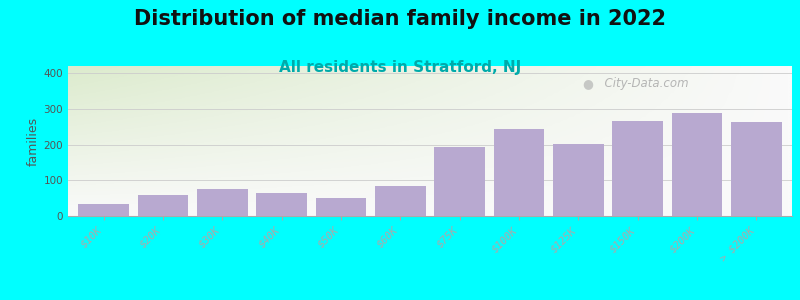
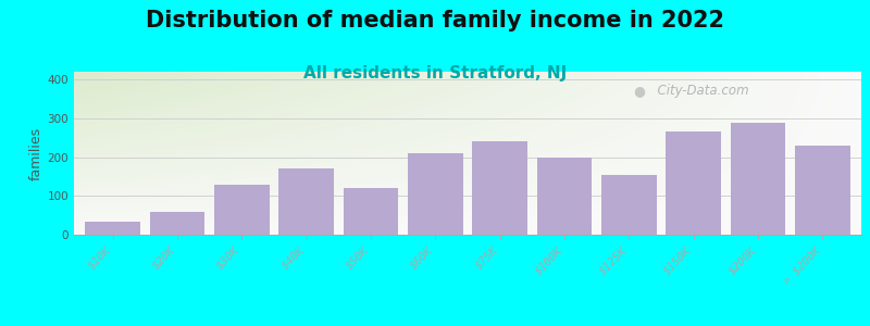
$30K: 75 -> 130
$40K: 65 -> 170
$50K: 50 -> 120
$60K: 85 -> 210
$75K: 193 -> 240
$100K: 245 -> 200
$125K: 203 -> 155
> $200K: 263 -> 230
